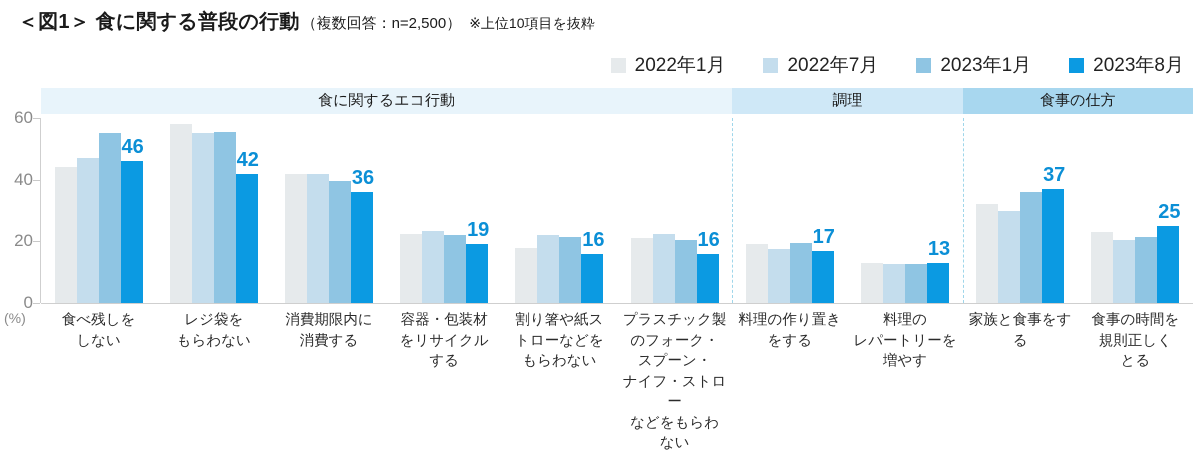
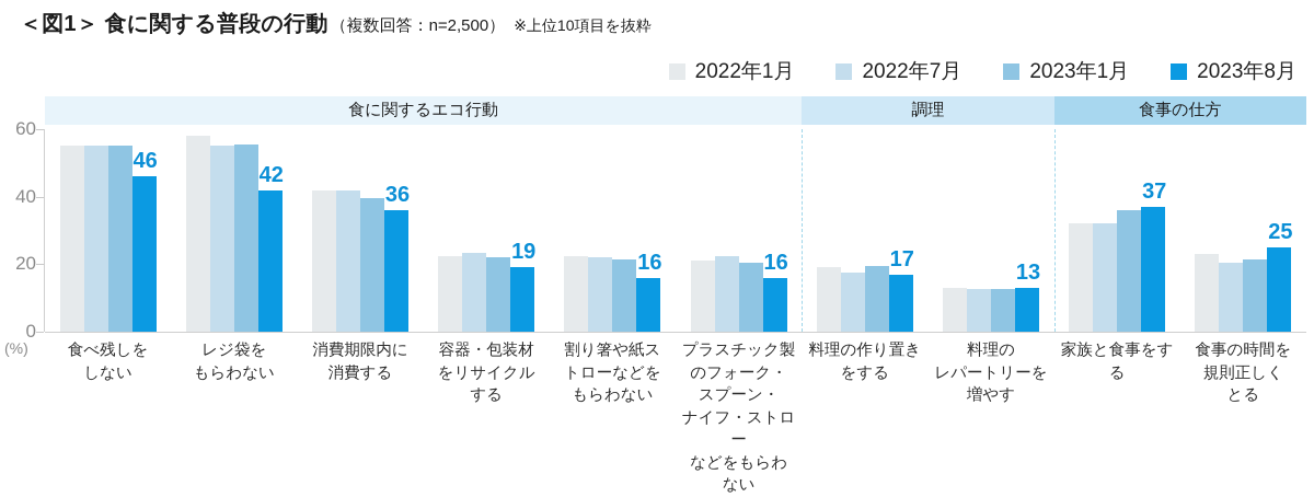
2022年1月/食べ残しをしない: 44 -> 55
2022年7月/食べ残しをしない: 47 -> 55
2022年1月/割り箸や紙ストローなどをもらわない: 18 -> 22
2022年7月/家族と食事をする: 30 -> 32
